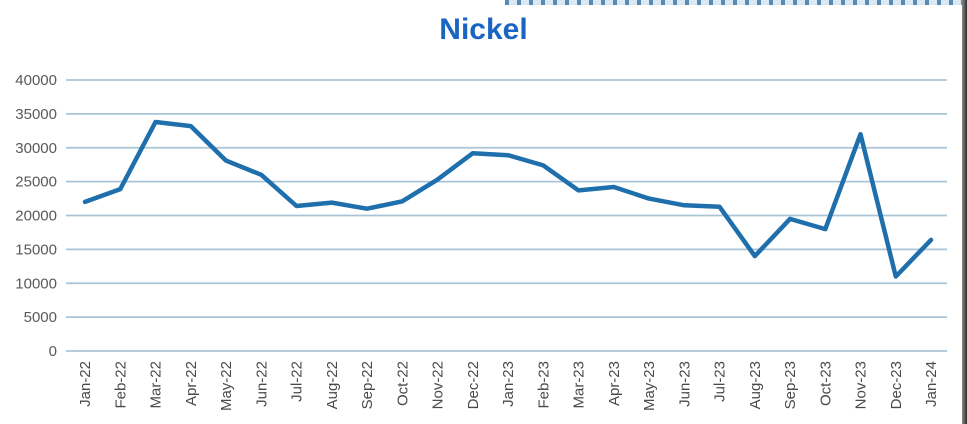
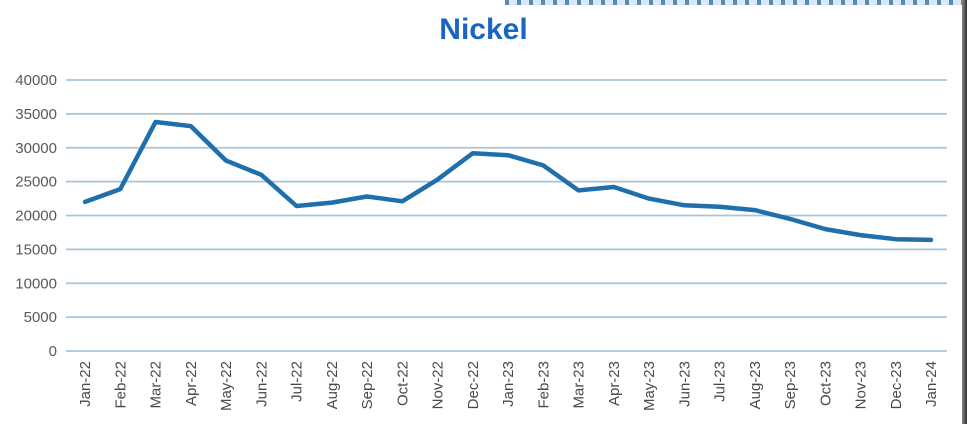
Sep-22: 21000 -> 23000
Aug-23: 14000 -> 21000
Nov-23: 32000 -> 17000
Dec-23: 11000 -> 16000
